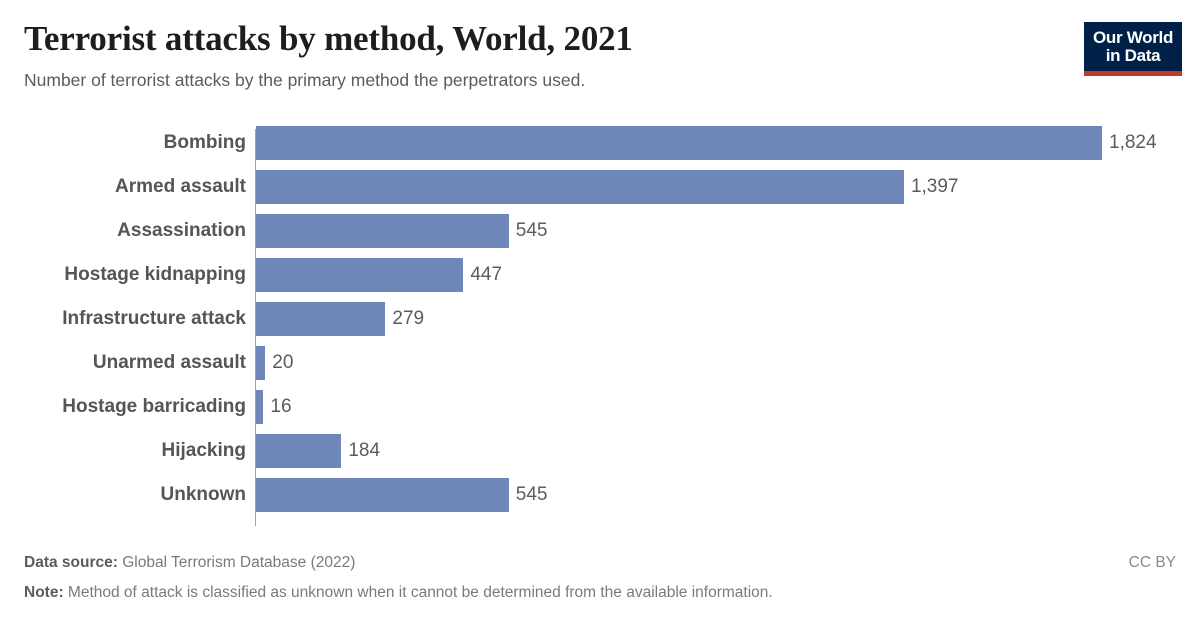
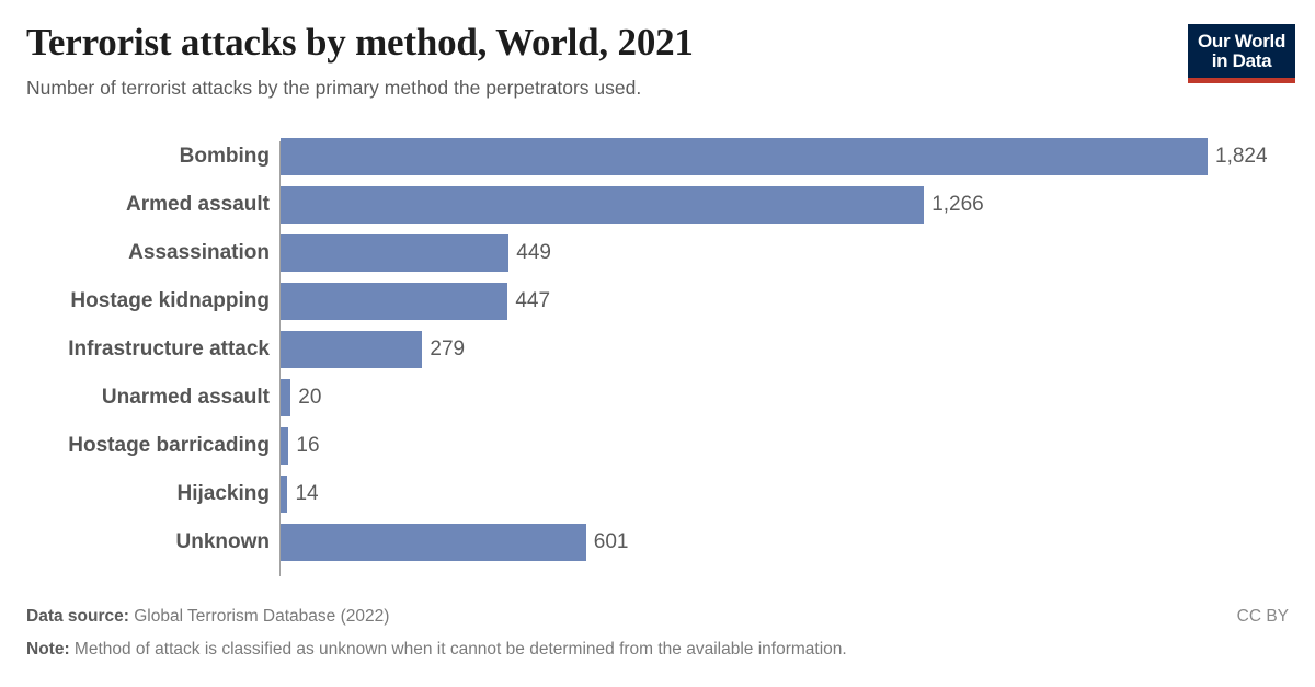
Armed assault: 1,397 -> 1,266
Assassination: 545 -> 449
Hijacking: 184 -> 14
Unknown: 545 -> 601
